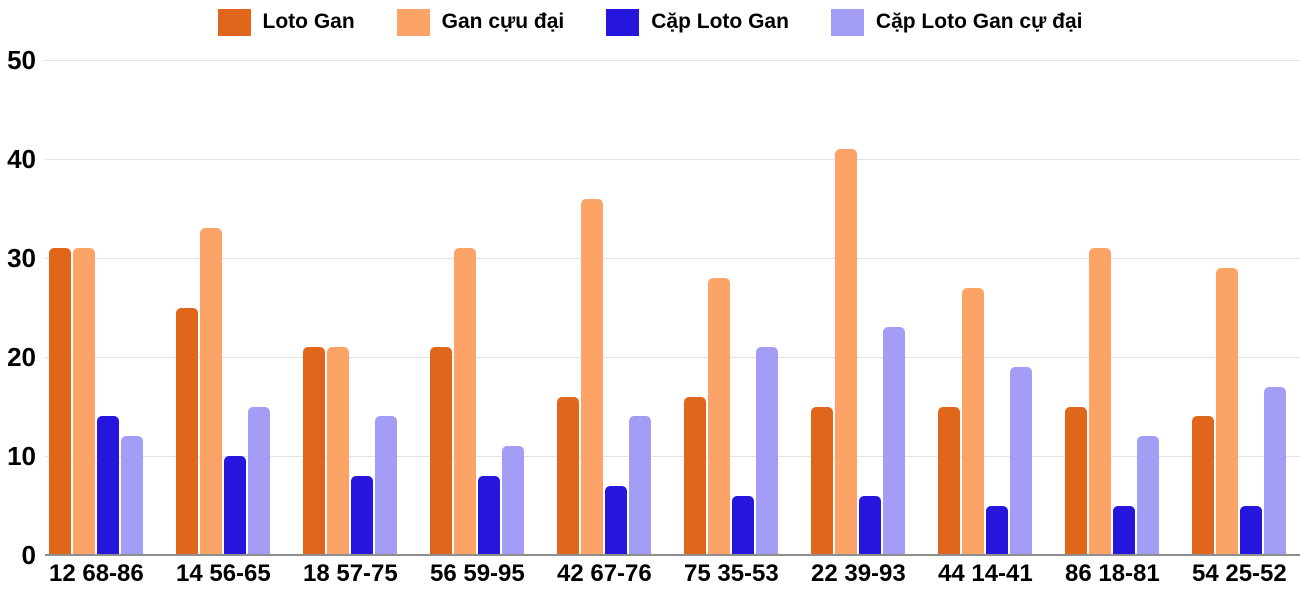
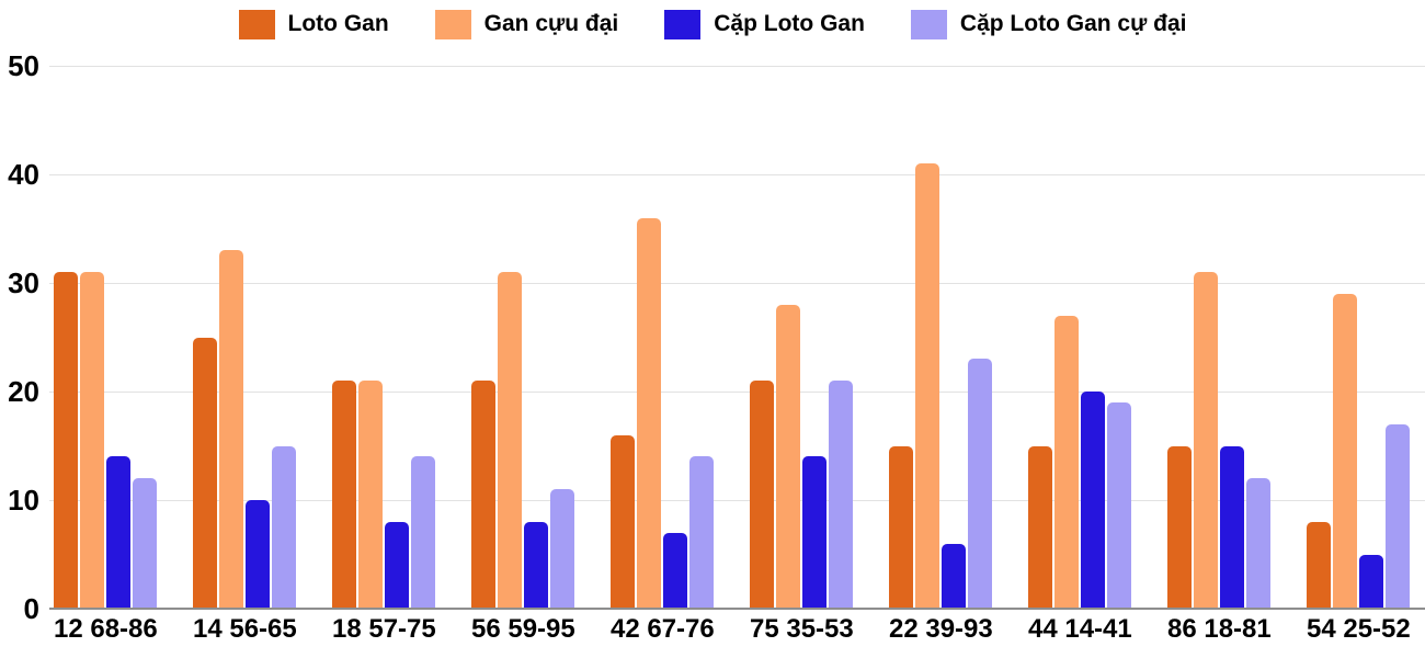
Loto Gan/75 35-53: 16 -> 21
Cặp Loto Gan/75 35-53: 6 -> 14
Cặp Loto Gan/44 14-41: 5 -> 20
Cặp Loto Gan/86 18-81: 5 -> 15
Loto Gan/54 25-52: 14 -> 8
